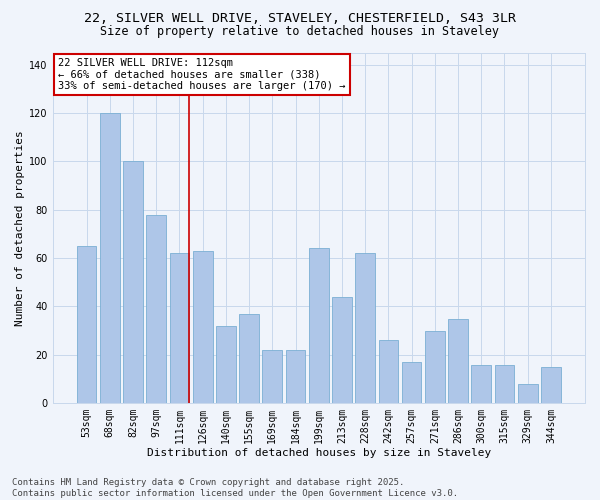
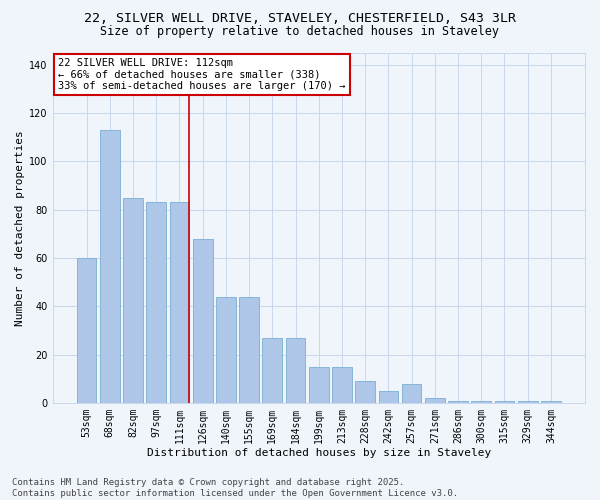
53sqm: 65 -> 60
68sqm: 120 -> 113
82sqm: 100 -> 85
97sqm: 78 -> 83
111sqm: 62 -> 83
126sqm: 63 -> 68
140sqm: 32 -> 44
155sqm: 37 -> 44
169sqm: 22 -> 27
184sqm: 22 -> 27
199sqm: 64 -> 15
213sqm: 44 -> 15
228sqm: 62 -> 9
242sqm: 26 -> 5
257sqm: 17 -> 8
271sqm: 30 -> 2
286sqm: 35 -> 1
300sqm: 16 -> 1
315sqm: 16 -> 1
329sqm: 8 -> 1
344sqm: 15 -> 1
